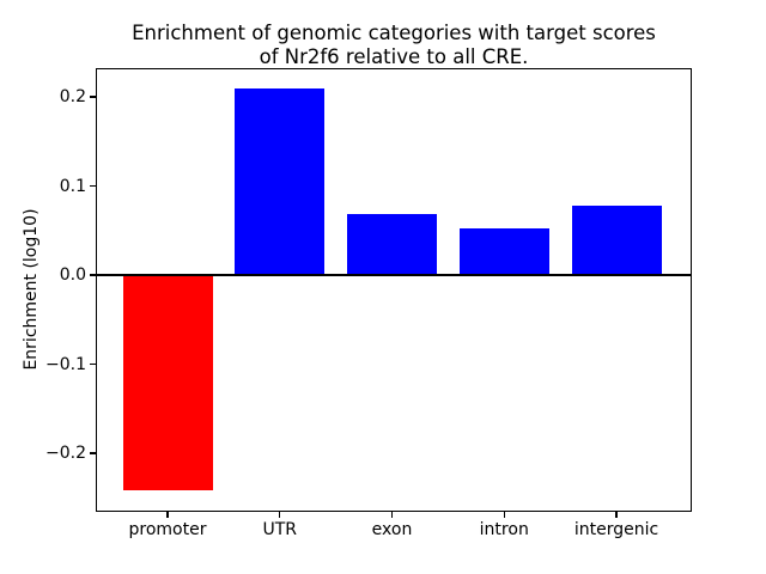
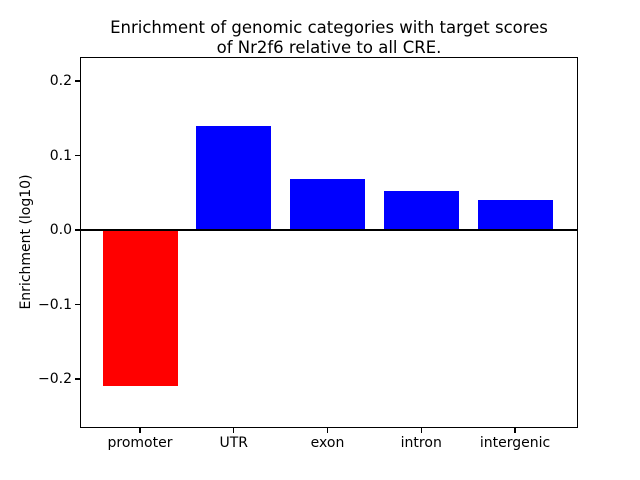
promoter: -0.24 -> -0.21
UTR: 0.21 -> 0.14
intergenic: 0.08 -> 0.04
